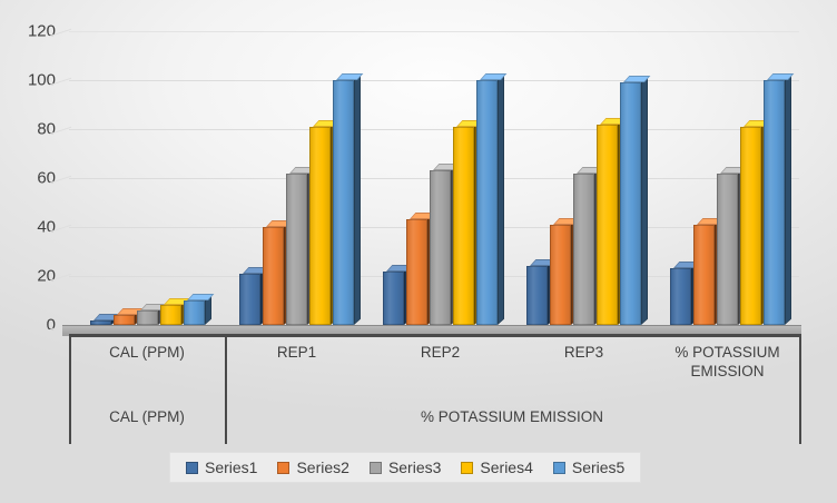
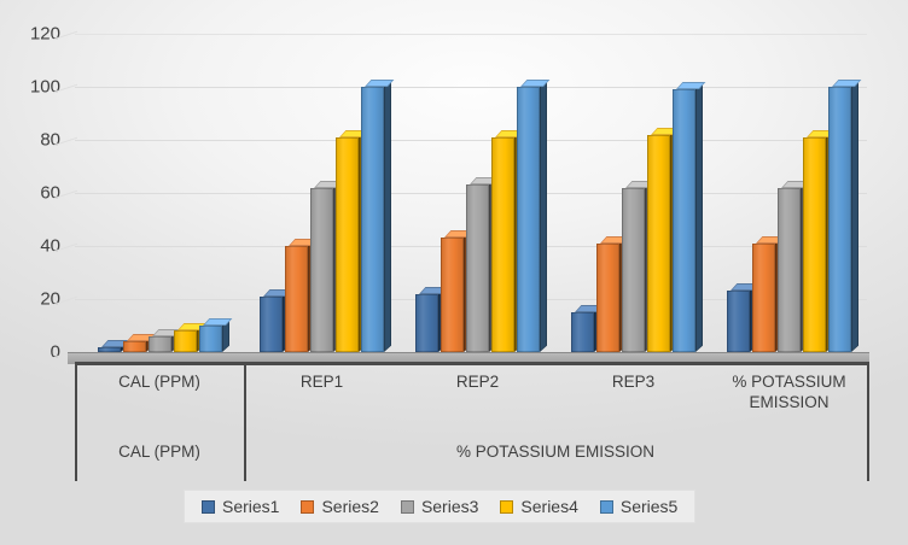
Series1/REP3: 24 -> 15
